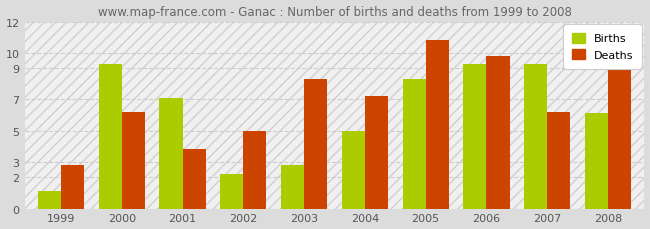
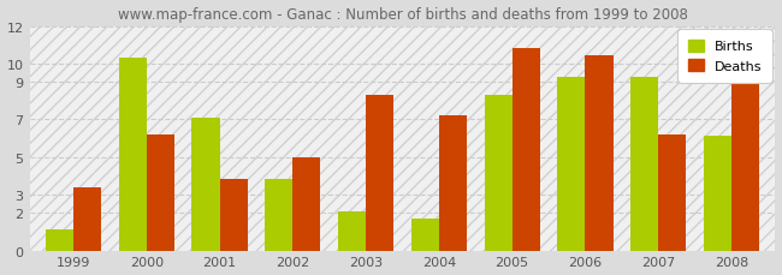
Deaths/1999: 2.8 -> 3.4
Births/2000: 9.3 -> 10.3
Births/2002: 2.2 -> 3.8
Births/2003: 2.8 -> 2.1
Births/2004: 5.0 -> 1.7
Deaths/2006: 9.8 -> 10.4
